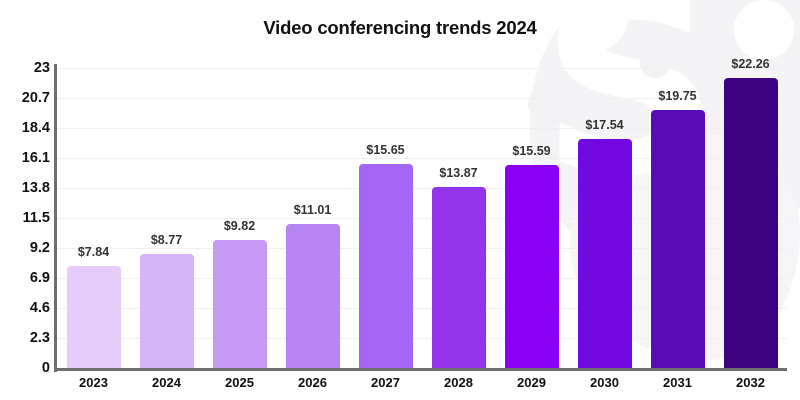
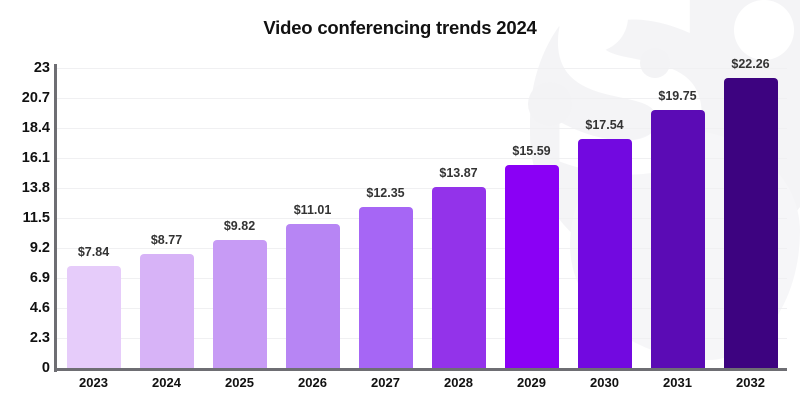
2027: $15.65 -> $12.35
